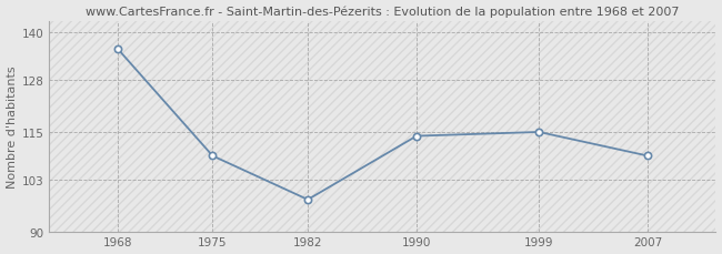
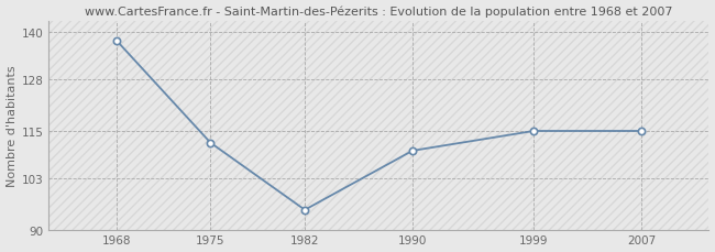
1968: 136 -> 138
1975: 109 -> 112
1982: 98 -> 95
1990: 114 -> 110
2007: 109 -> 115
